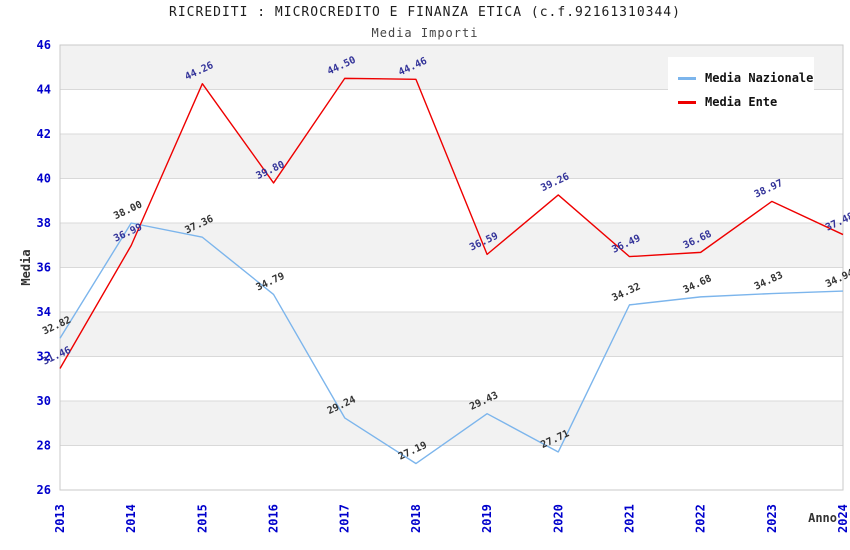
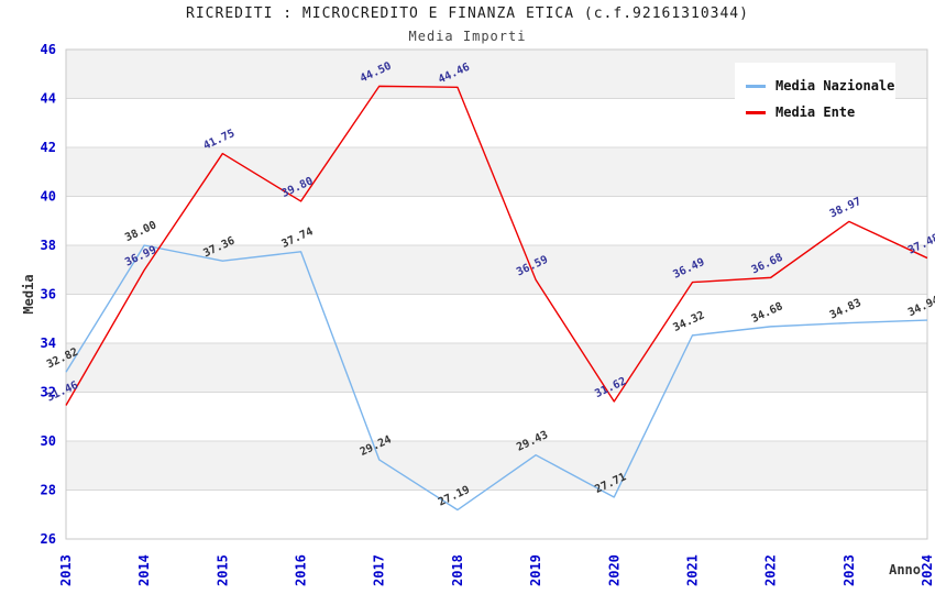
Media Ente/2015: 44.26 -> 41.75
Media Nazionale/2016: 34.79 -> 37.74
Media Ente/2020: 39.26 -> 31.62
